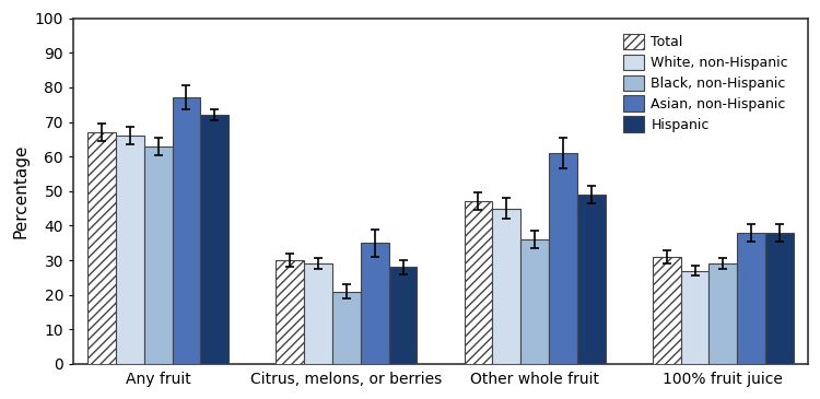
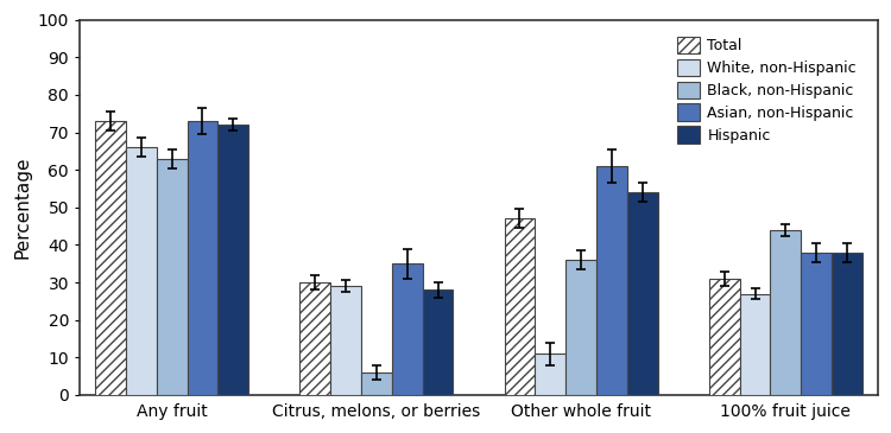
Total/Any fruit: 67 -> 73
Asian, non-Hispanic/Any fruit: 77 -> 73
Black, non-Hispanic/Citrus, melons, or berries: 21 -> 6
White, non-Hispanic/Other whole fruit: 45 -> 11
Hispanic/Other whole fruit: 49 -> 54
Black, non-Hispanic/100% fruit juice: 29 -> 44
